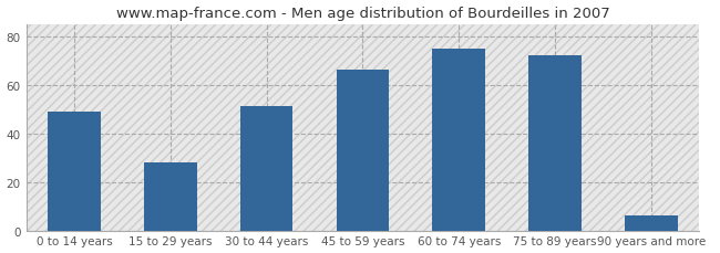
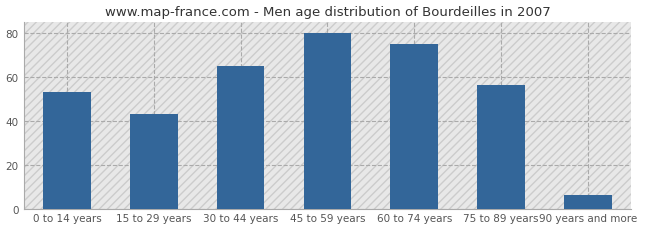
0 to 14 years: 49 -> 53
15 to 29 years: 28 -> 43
30 to 44 years: 51 -> 65
45 to 59 years: 66 -> 80
75 to 89 years: 72 -> 56
